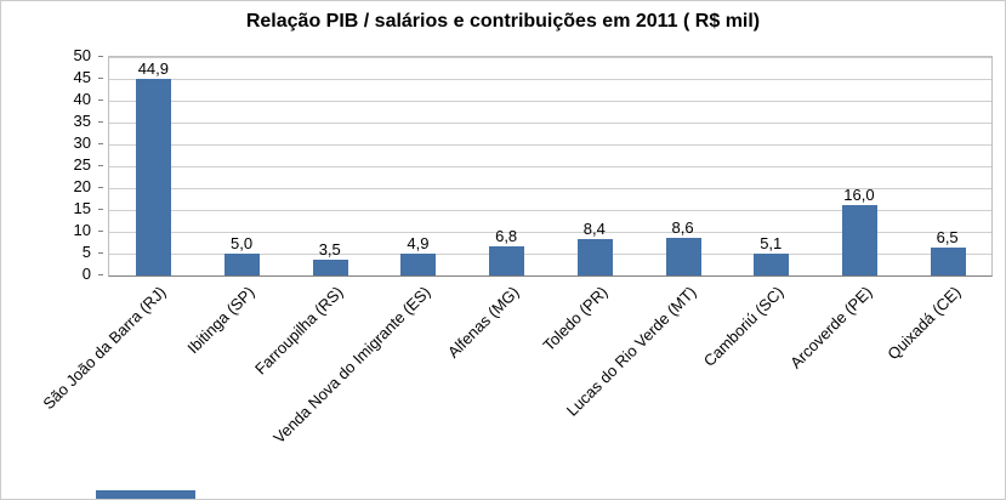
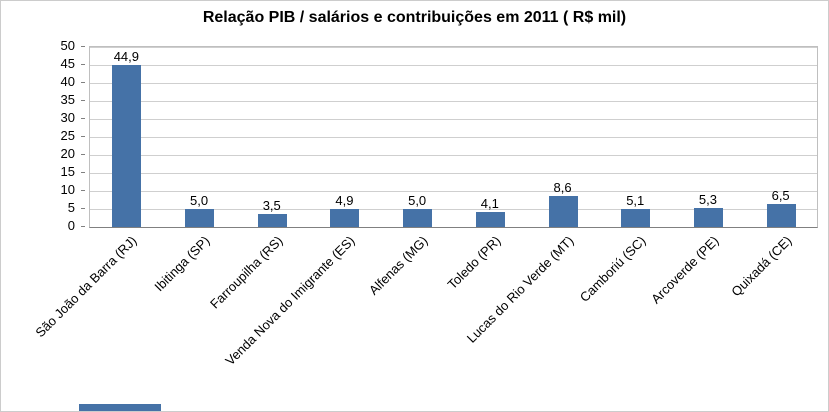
Alfenas (MG): 6,8 -> 5,0
Toledo (PR): 8,4 -> 4,1
Arcoverde (PE): 16,0 -> 5,3
